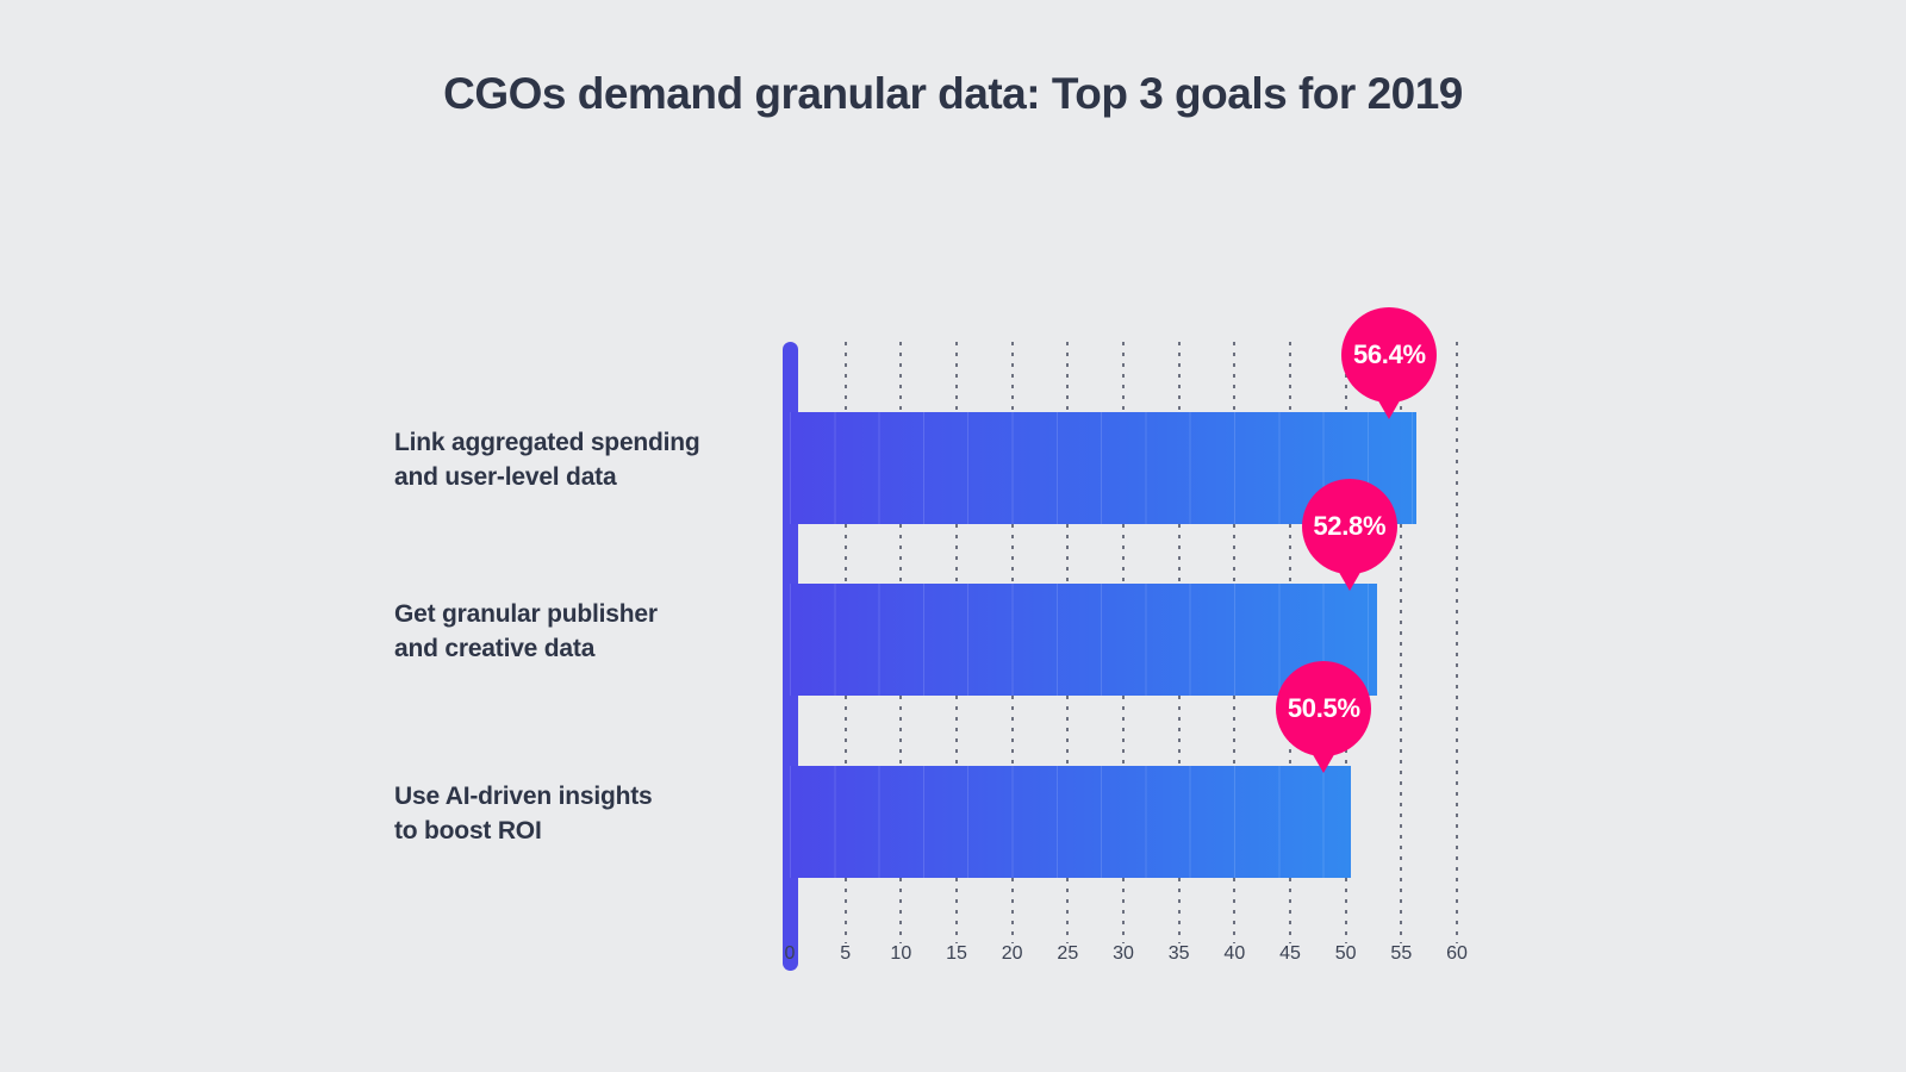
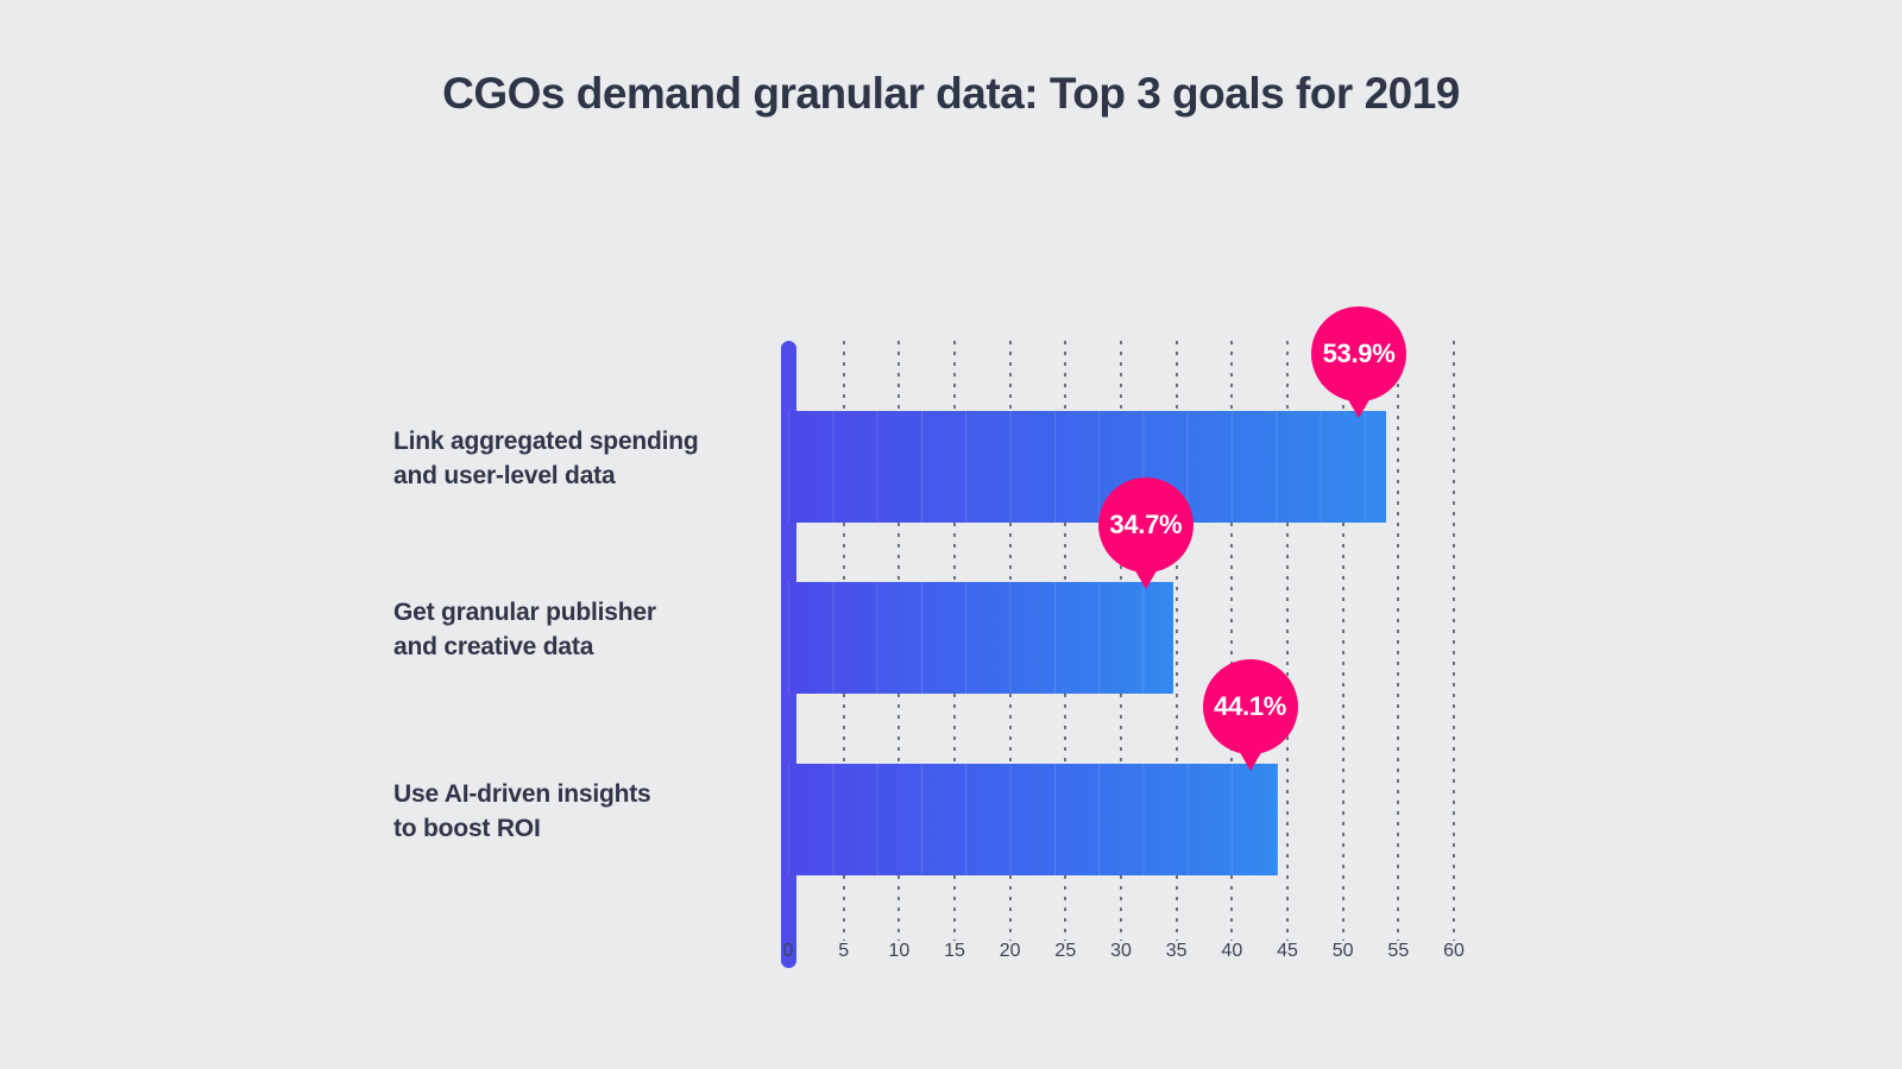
Link aggregated spending and user-level data: 56.4% -> 53.9%
Get granular publisher and creative data: 52.8% -> 34.7%
Use AI-driven insights to boost ROI: 50.5% -> 44.1%
